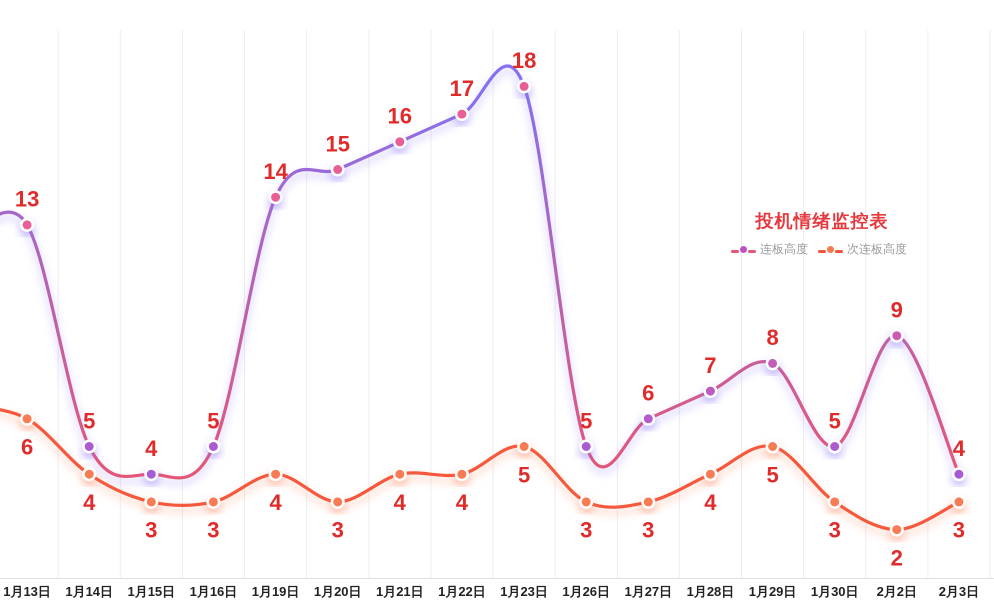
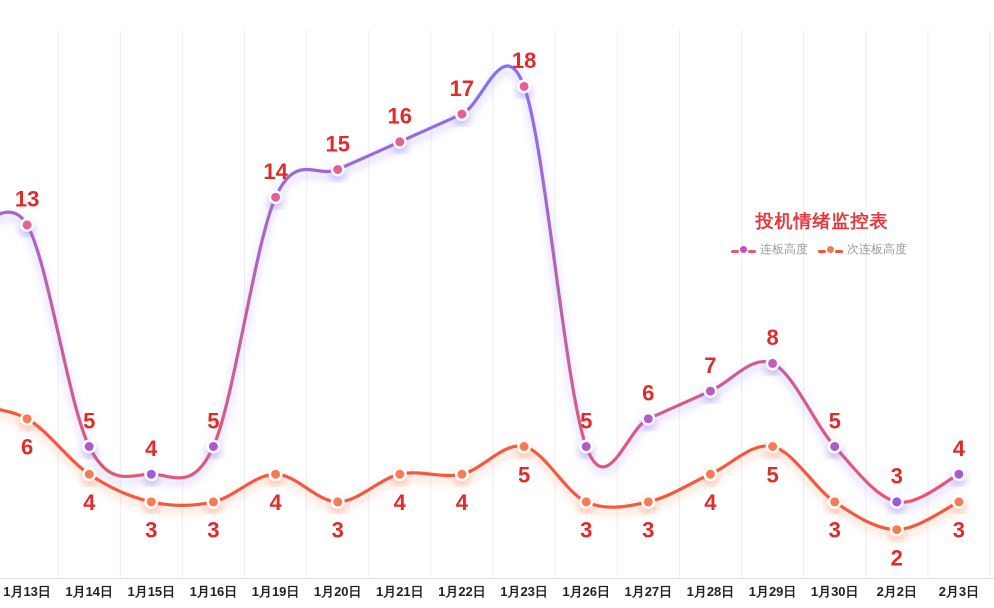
连板高度/2月2日: 9 -> 3
